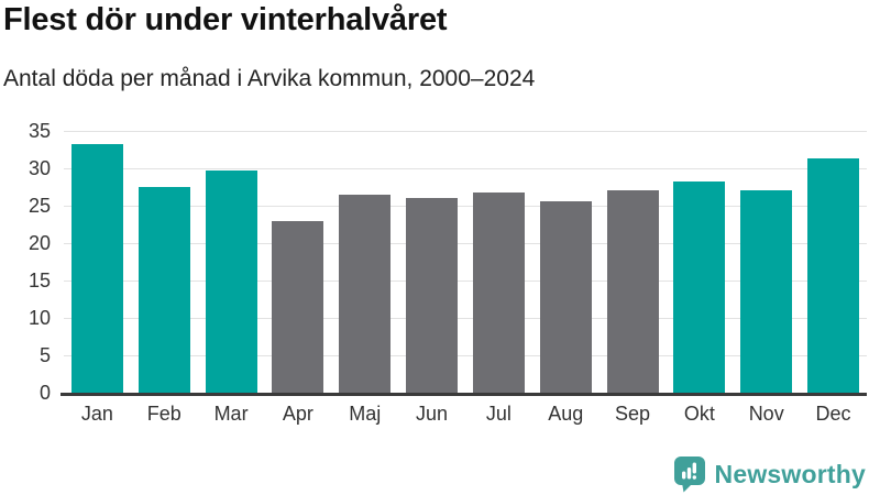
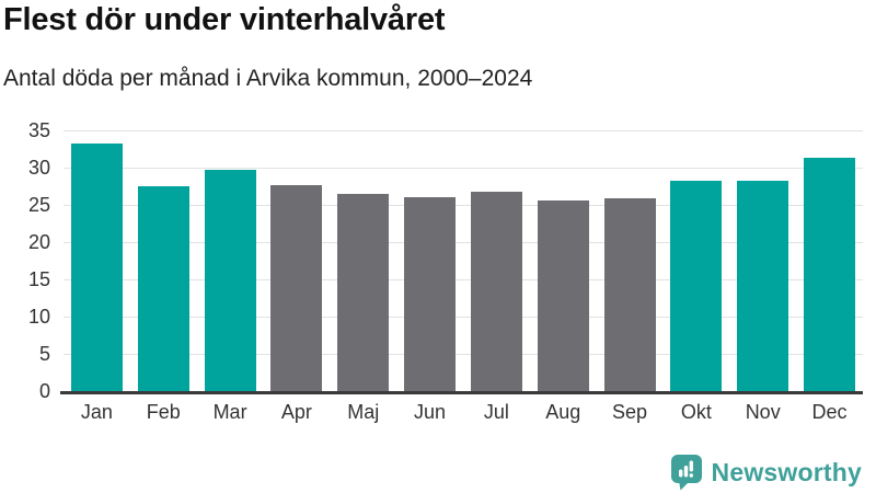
Apr: 23 -> 28
Sep: 27 -> 26
Nov: 27 -> 28
